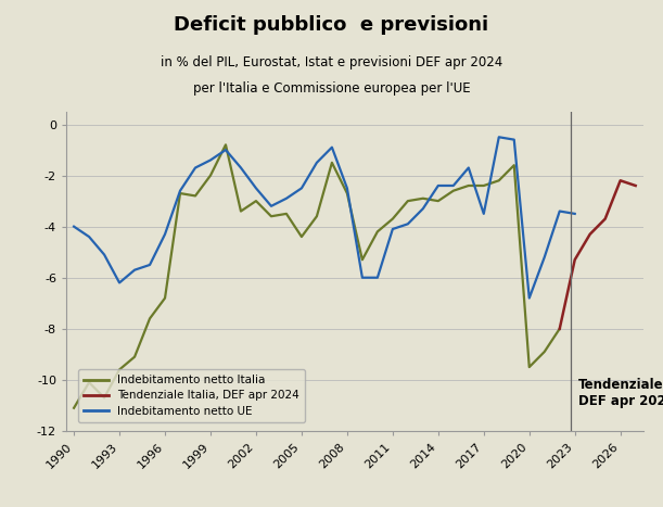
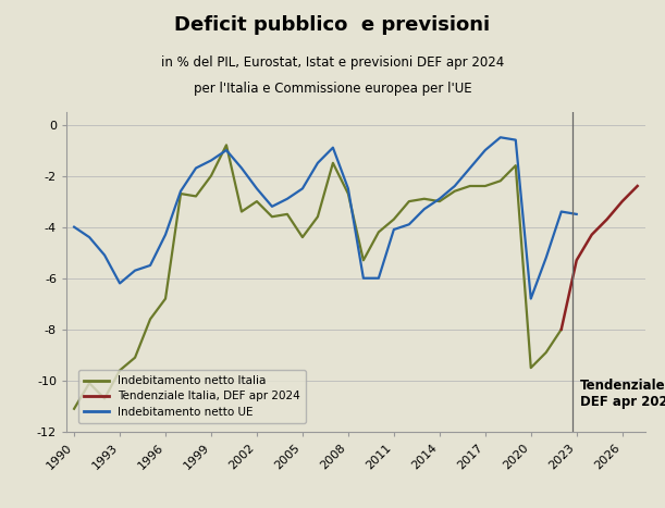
Indebitamento netto UE/2014: -2.4 -> -2.9
Indebitamento netto UE/2017: -3.5 -> -1.0
Tendenziale Italia, DEF apr 2024/2026: -2.2 -> -3.0
